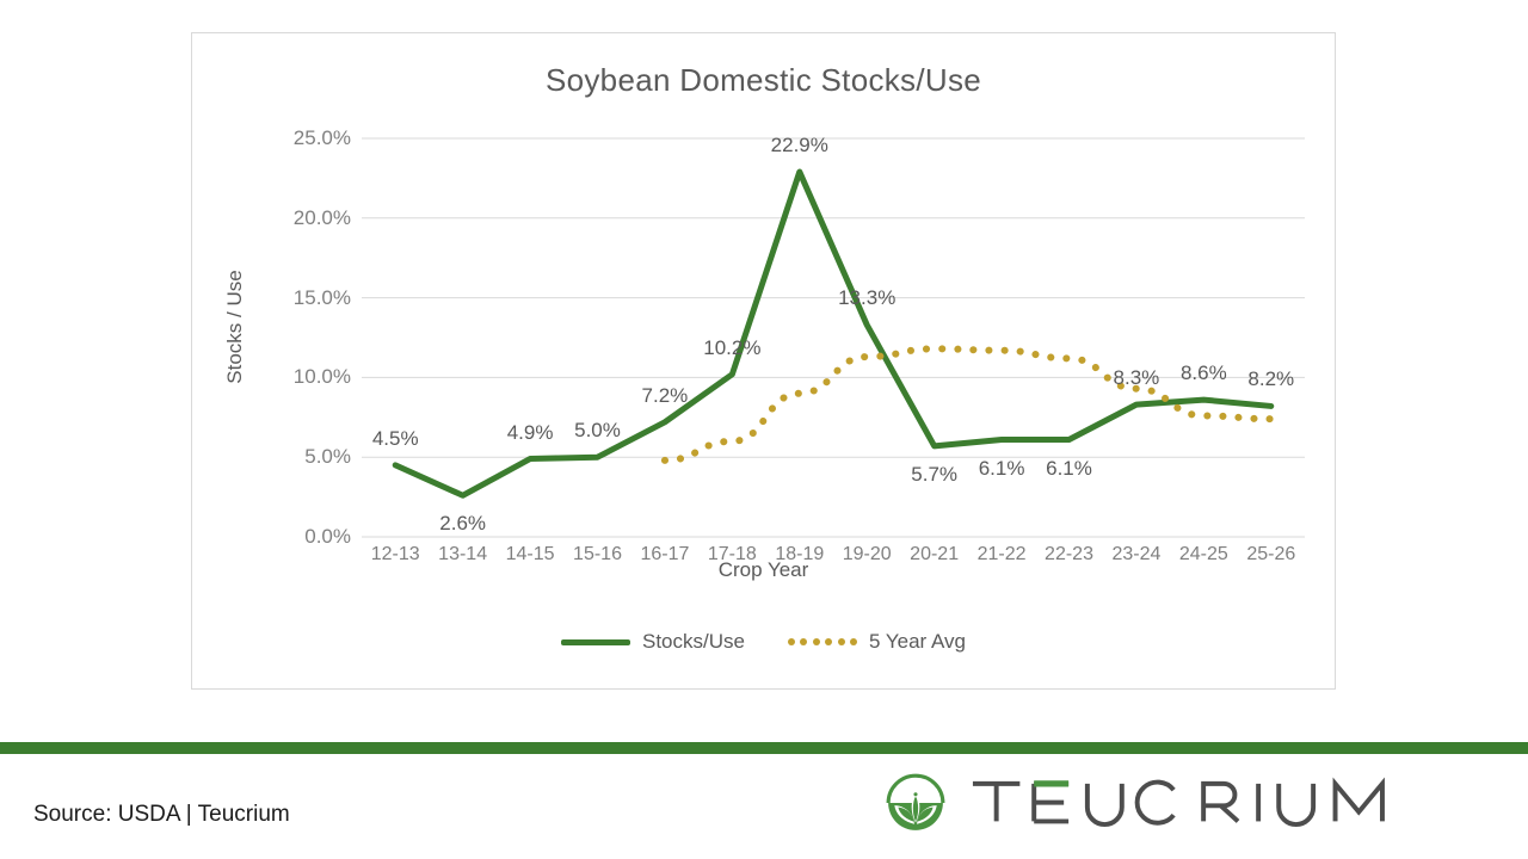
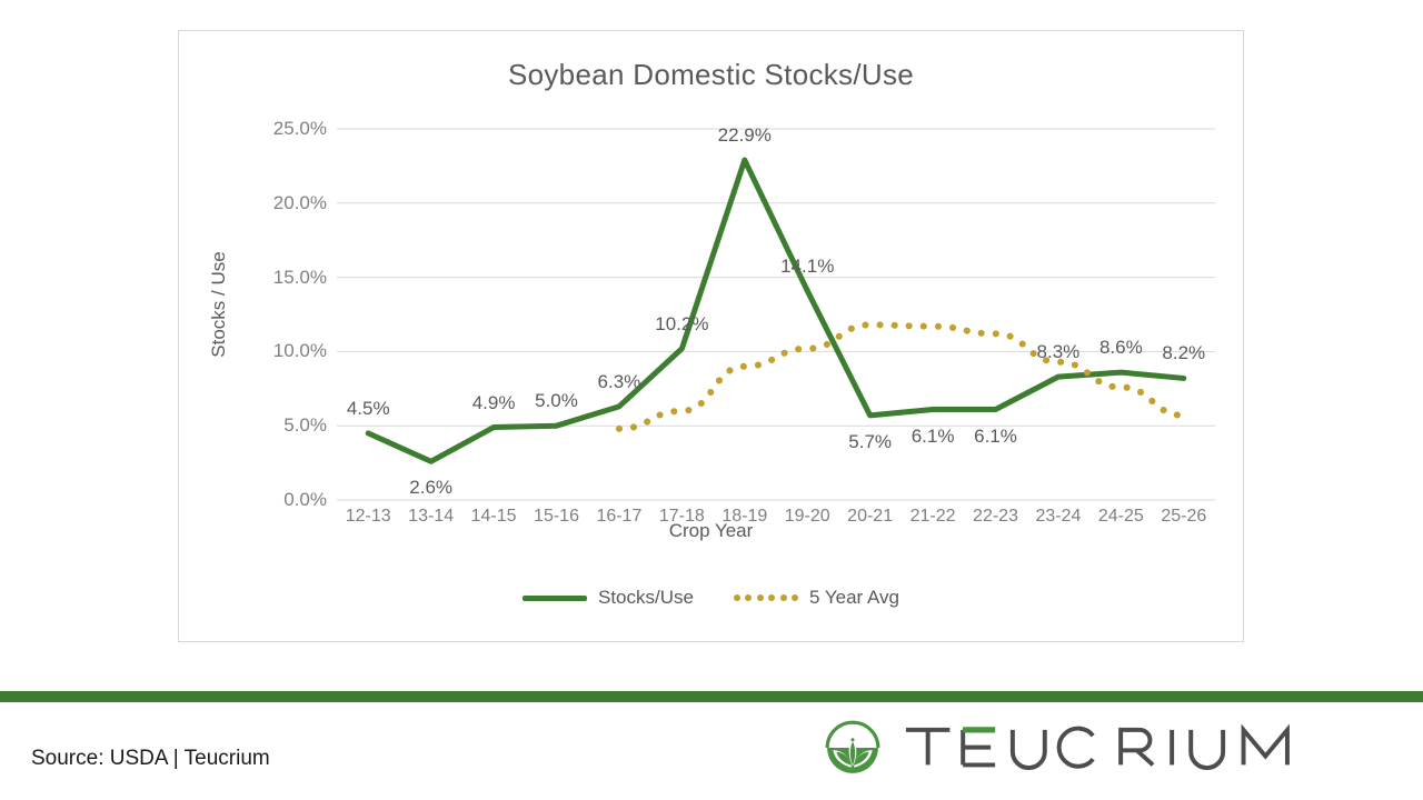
Stocks/Use/16-17: 7.2% -> 6.3%
Stocks/Use/19-20: 13.3% -> 14.1%
5 Year Avg/19-20: 11.3% -> 10.2%
5 Year Avg/25-26: 7.4% -> 5.7%
